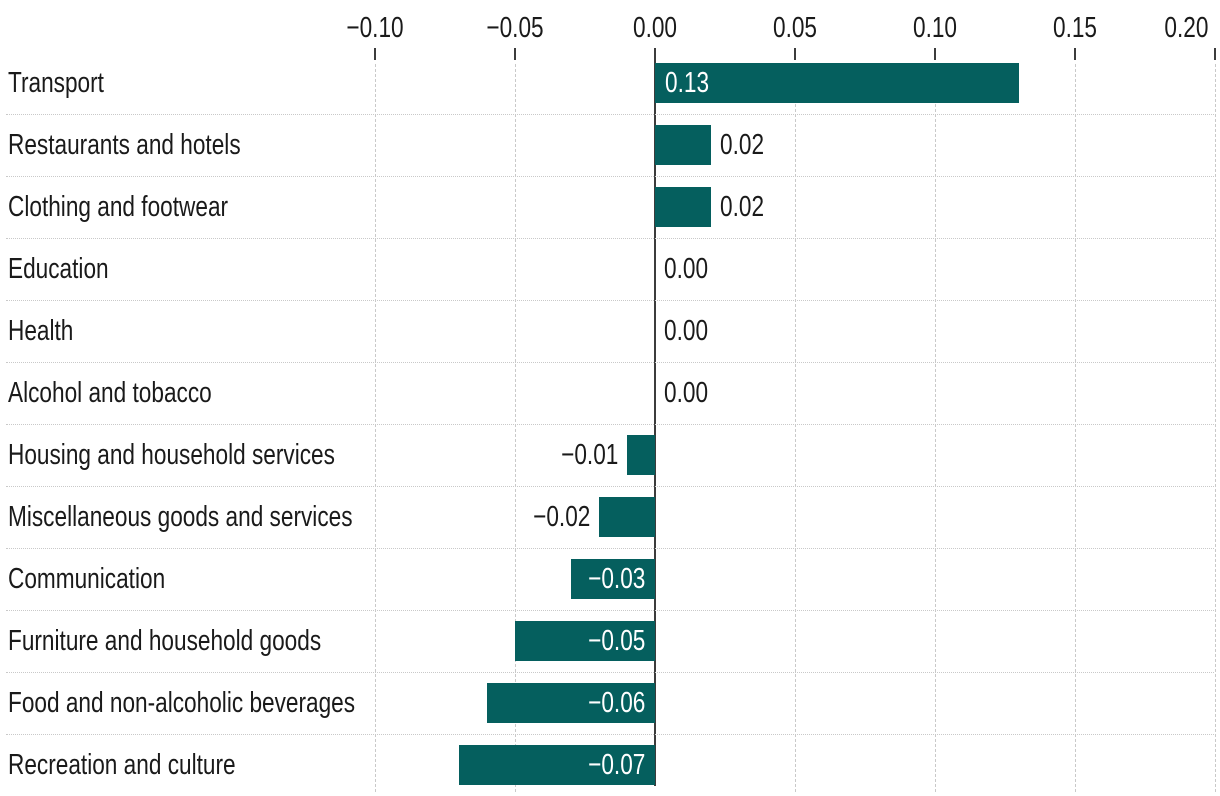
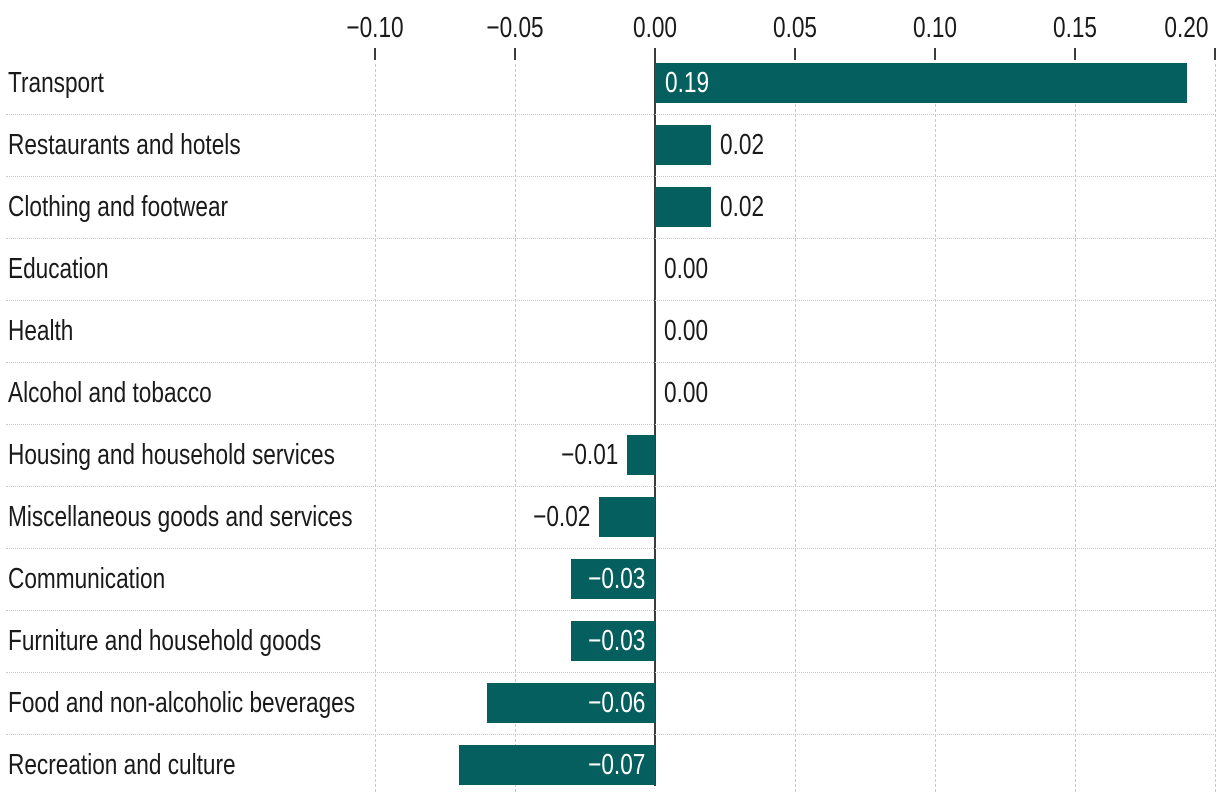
Transport: 0.13 -> 0.19
Furniture and household goods: −0.05 -> −0.03
